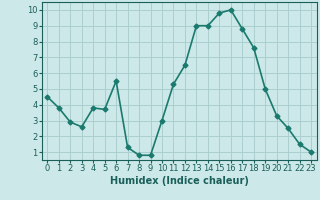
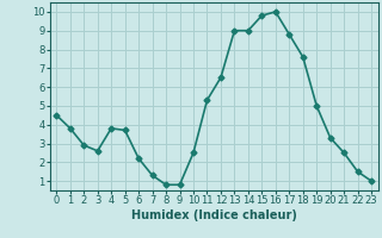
6: 5.5 -> 2.2
10: 3.0 -> 2.5
